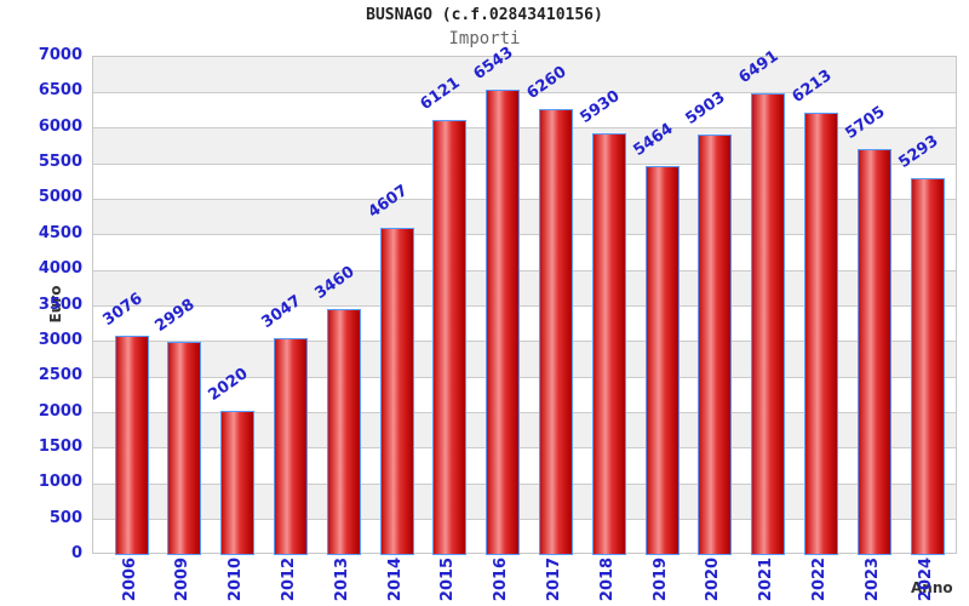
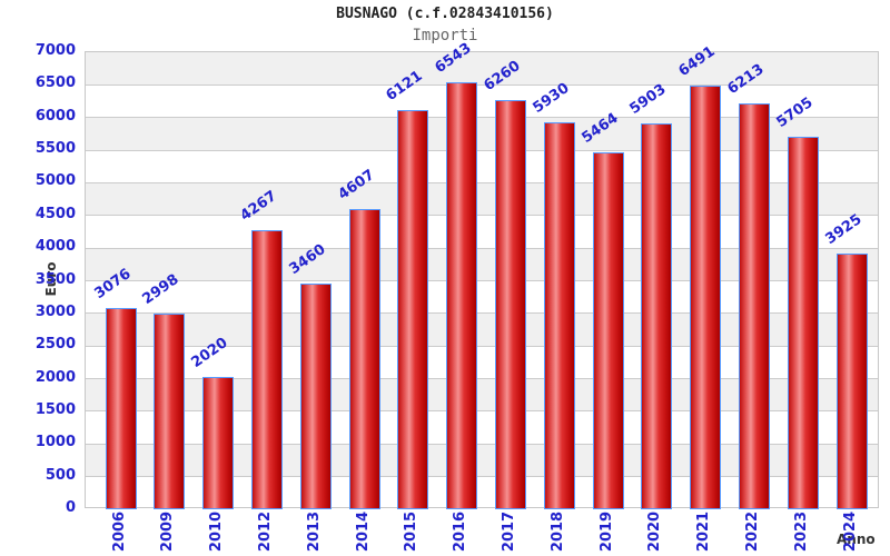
2012: 3047 -> 4267
2024: 5293 -> 3925
